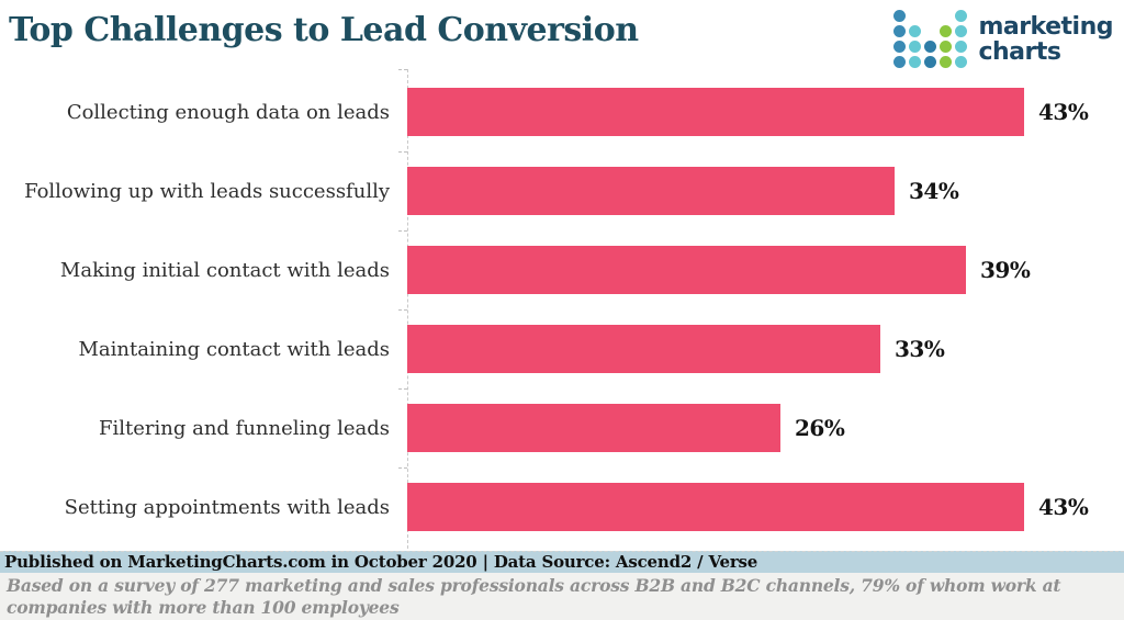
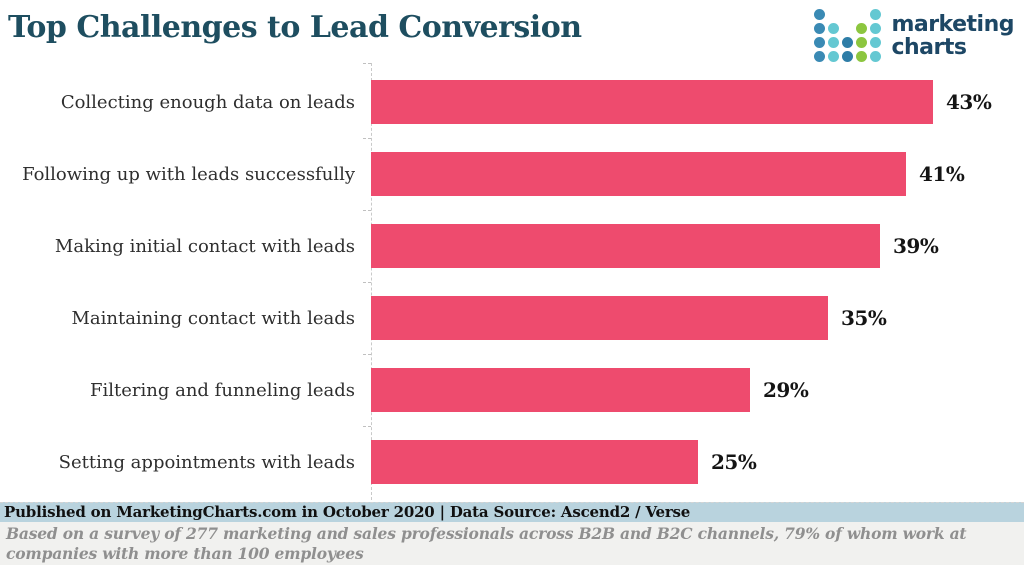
Following up with leads successfully: 34% -> 41%
Maintaining contact with leads: 33% -> 35%
Filtering and funneling leads: 26% -> 29%
Setting appointments with leads: 43% -> 25%
